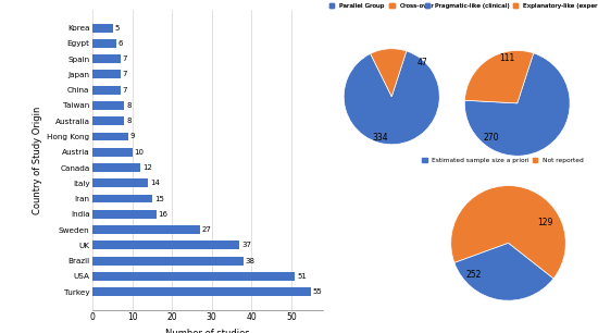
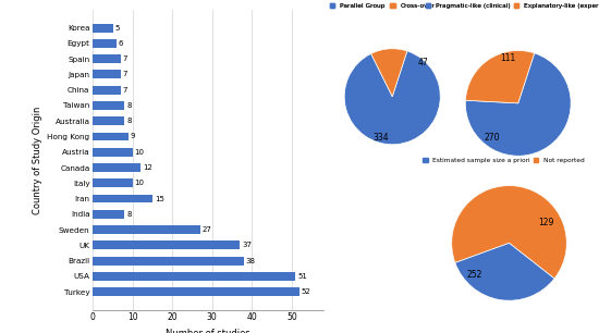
Italy: 14 -> 10
India: 16 -> 8
Turkey: 55 -> 52
